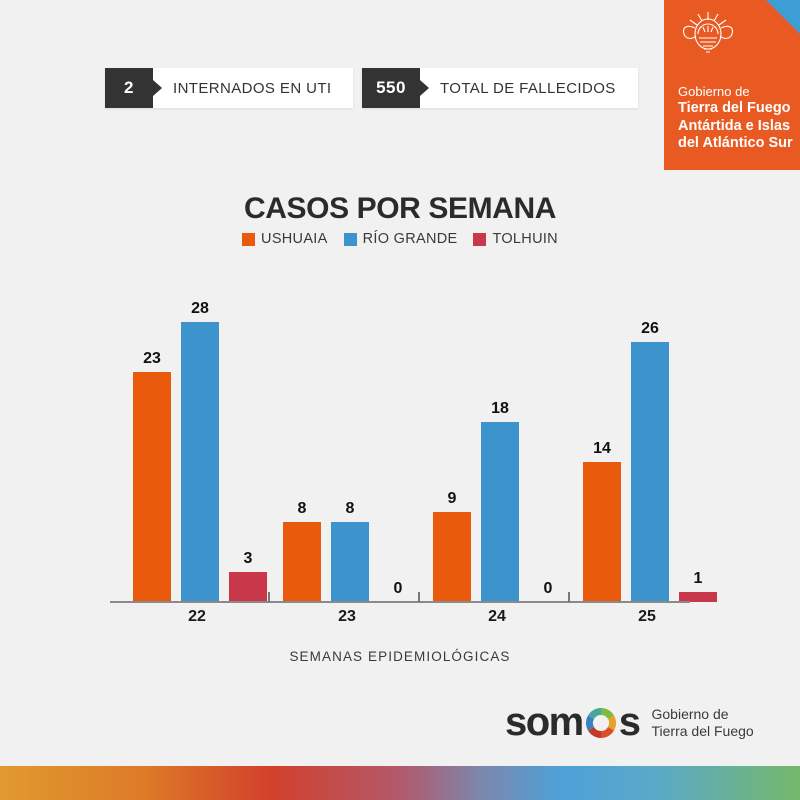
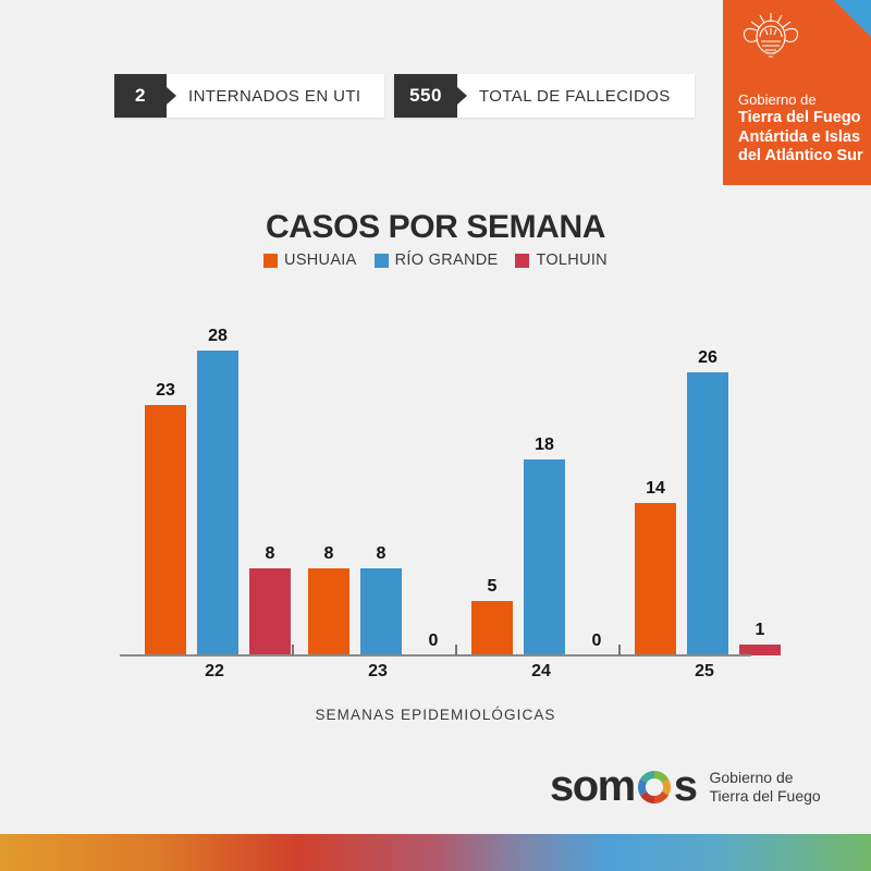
TOLHUIN/22: 3 -> 8
USHUAIA/24: 9 -> 5
